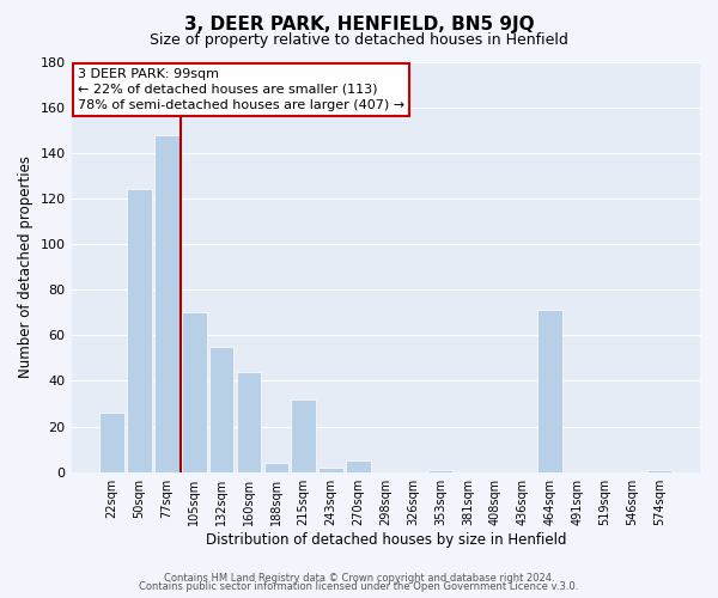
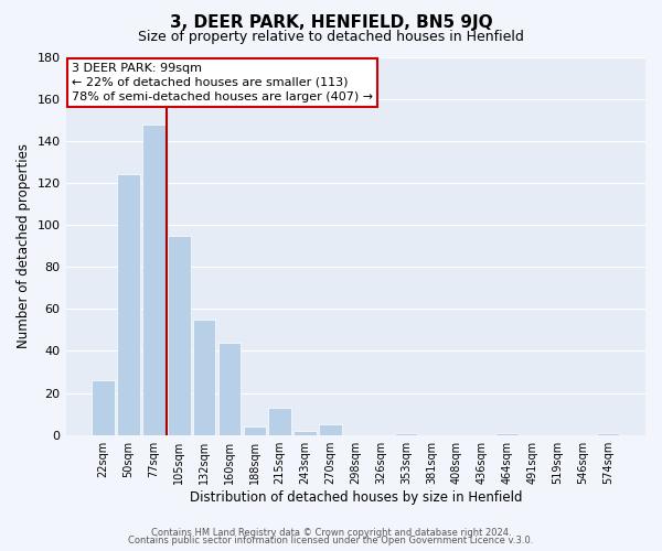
105sqm: 70 -> 95
215sqm: 32 -> 13
464sqm: 71 -> 1
